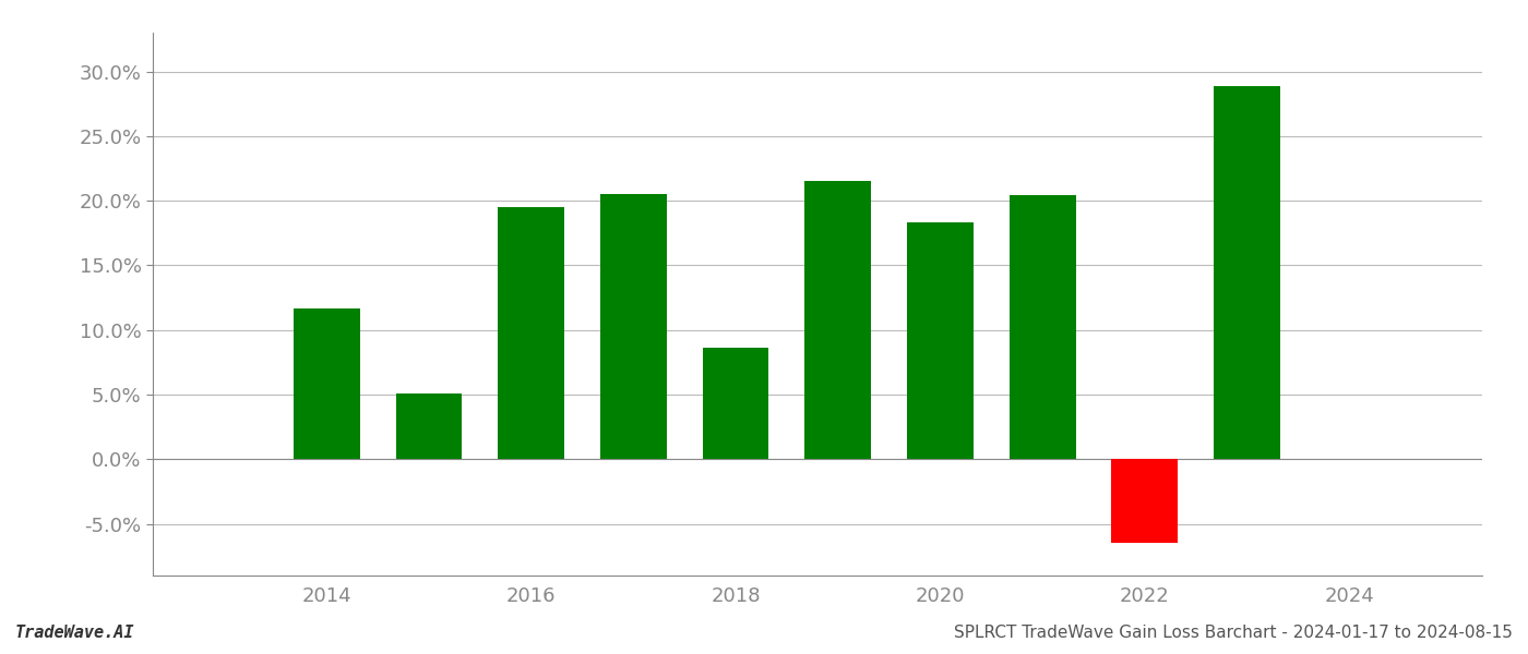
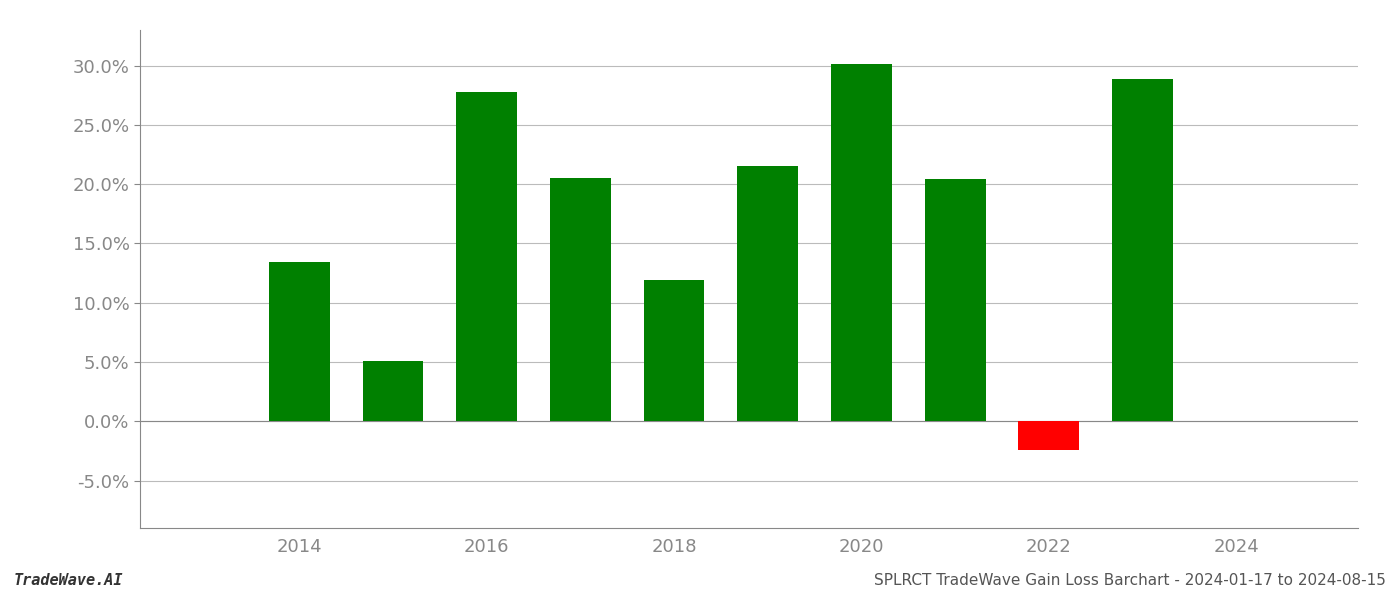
2014: 11.7% -> 13.4%
2016: 19.5% -> 27.8%
2018: 8.6% -> 11.9%
2020: 18.3% -> 30.1%
2022: -6.5% -> -2.4%
